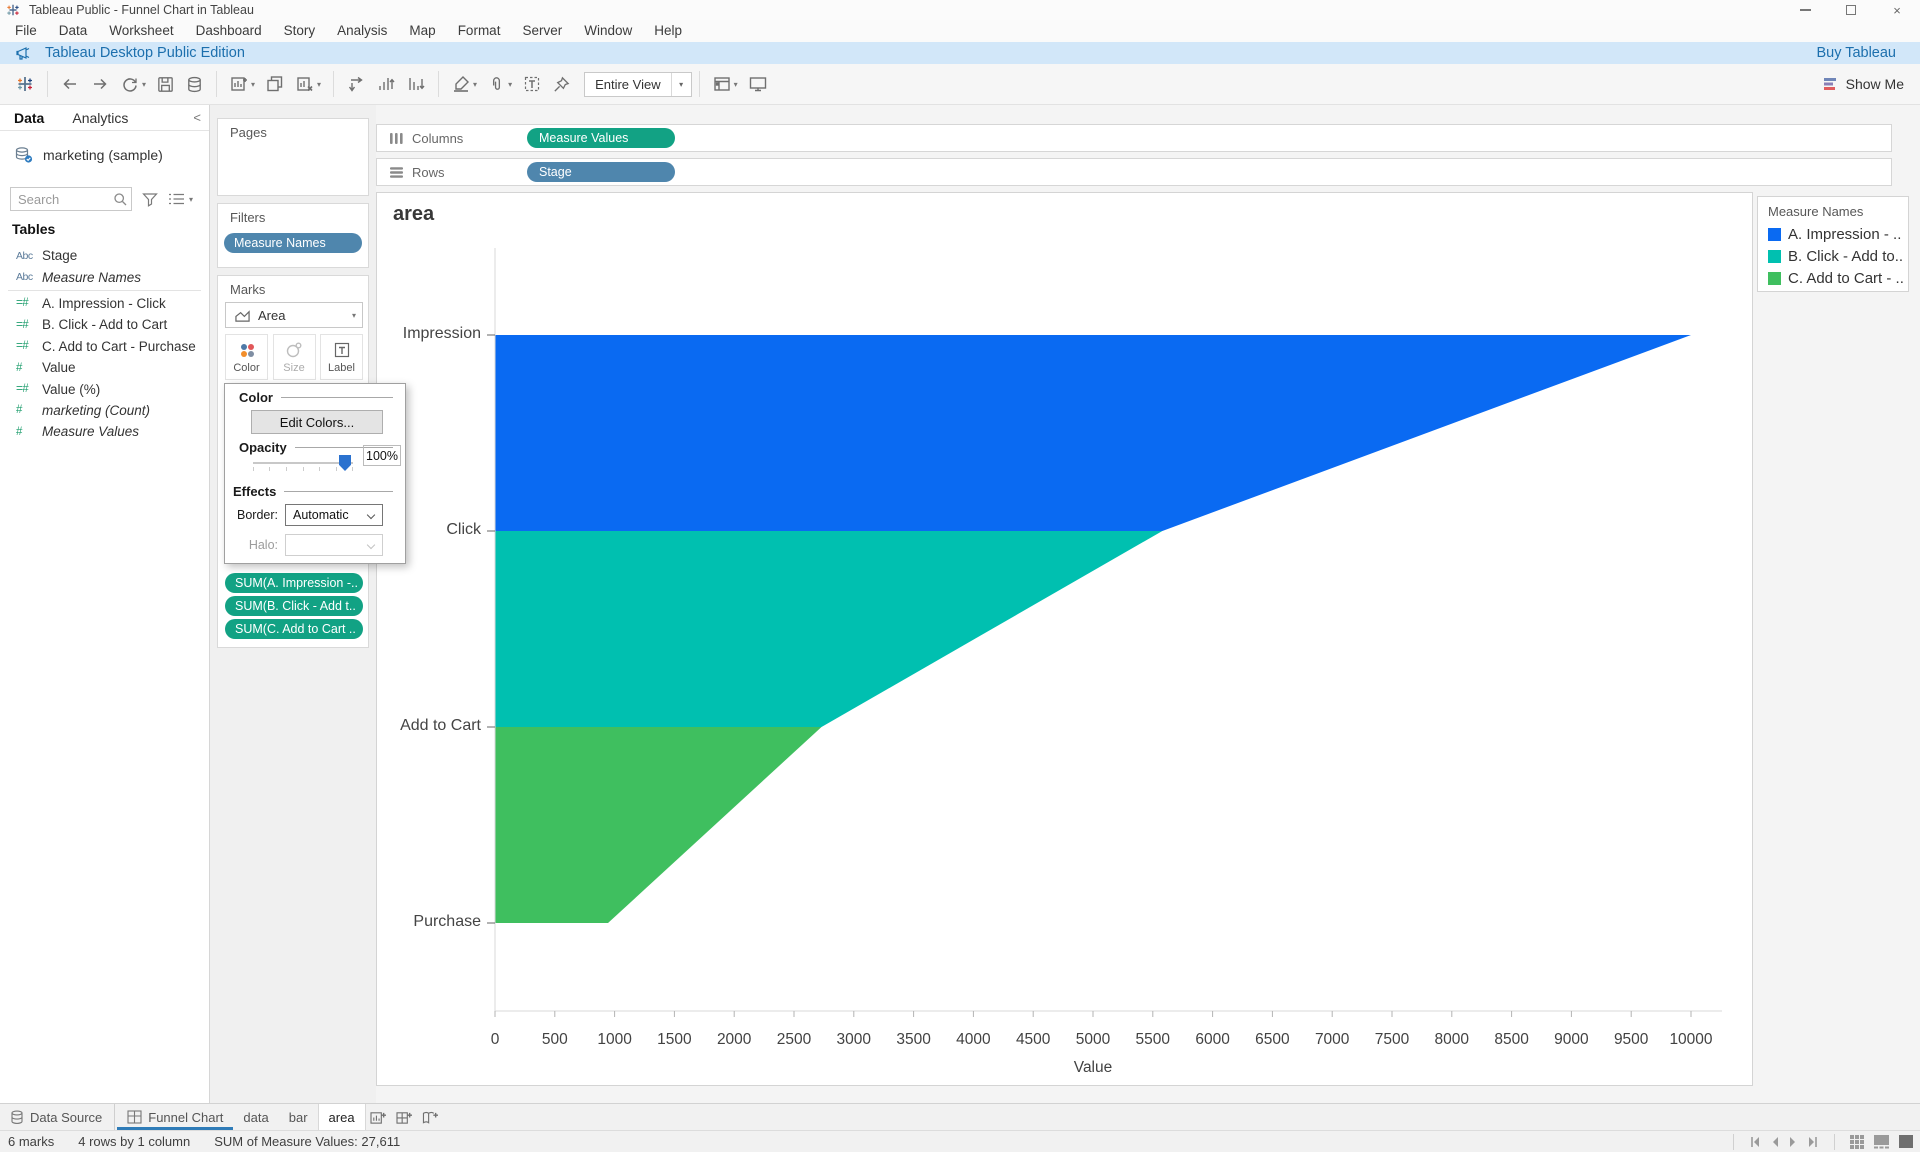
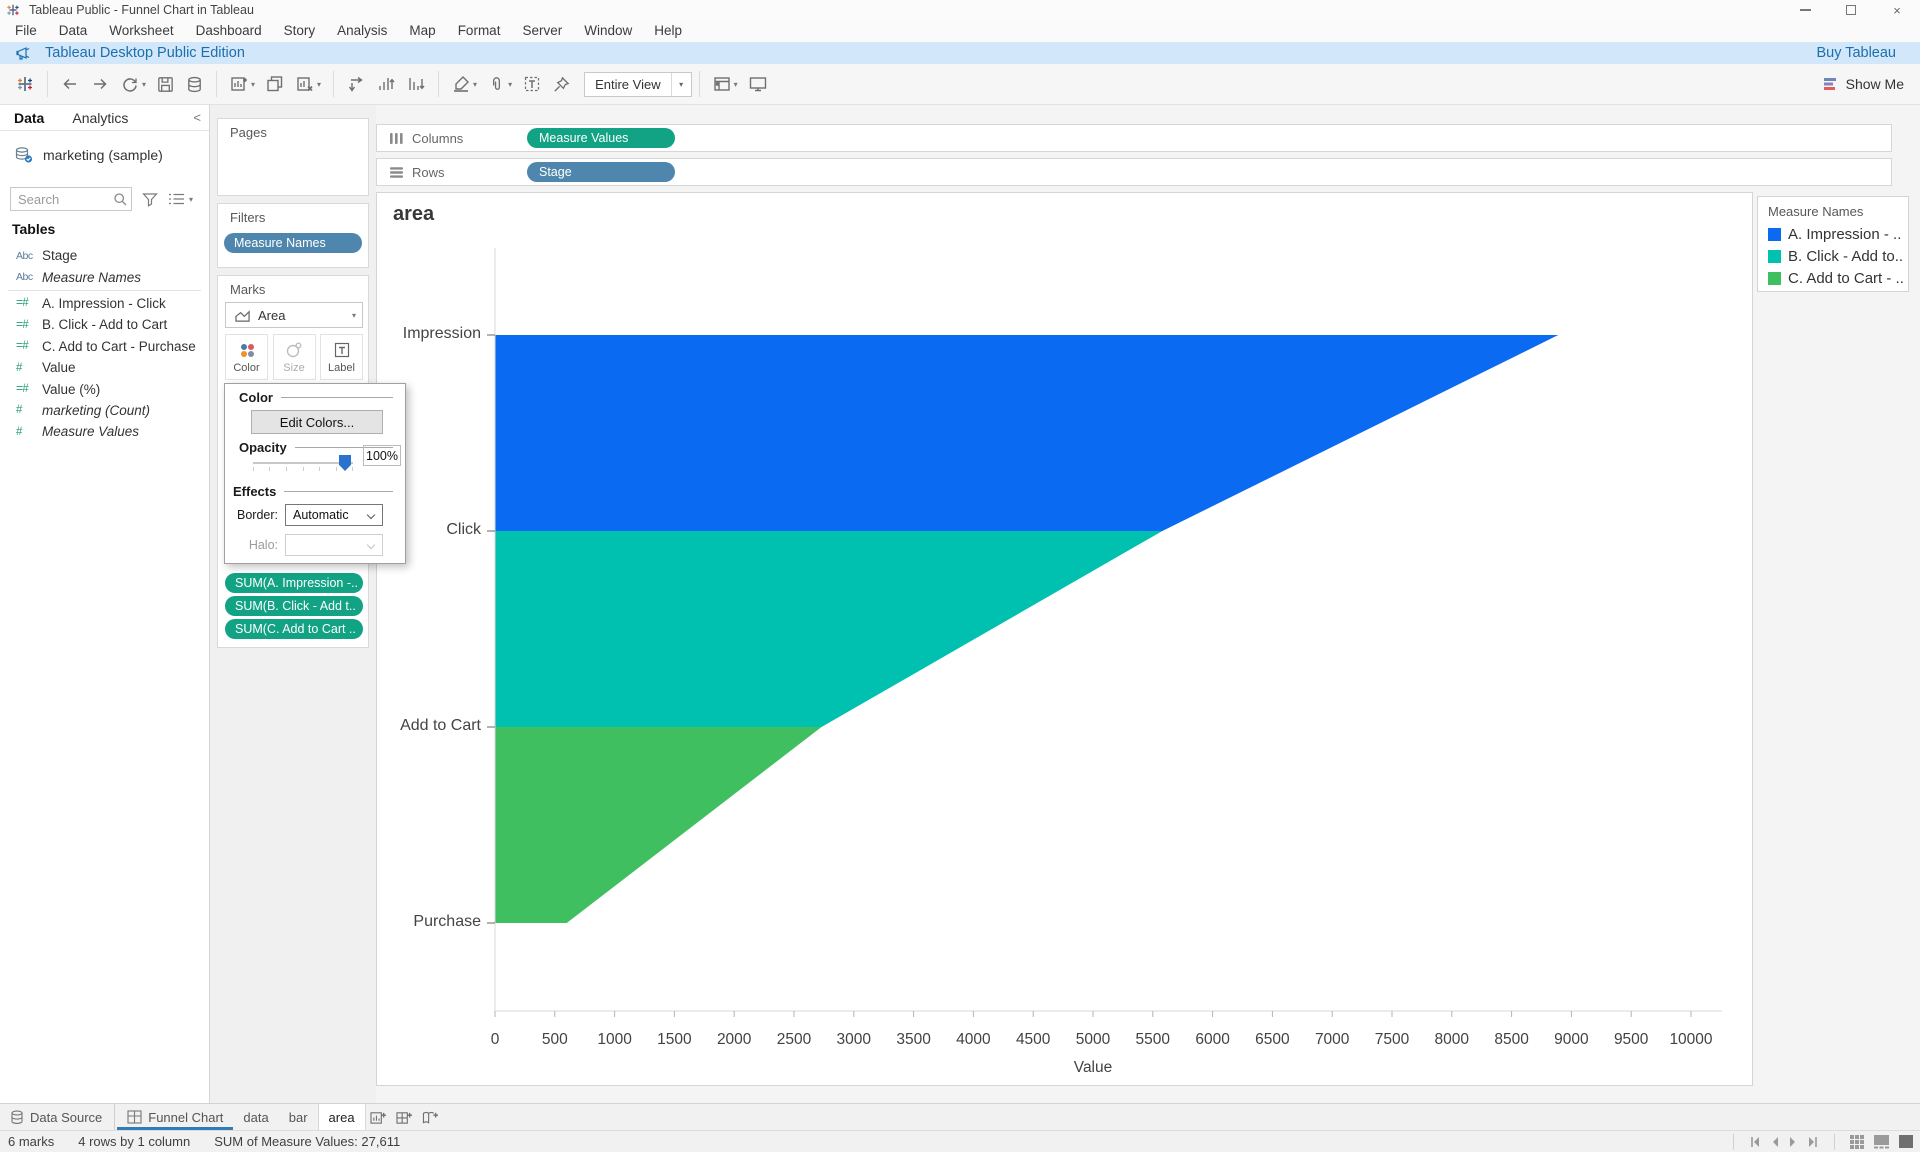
Impression: 10000 -> 8890
Purchase: 940 -> 600
